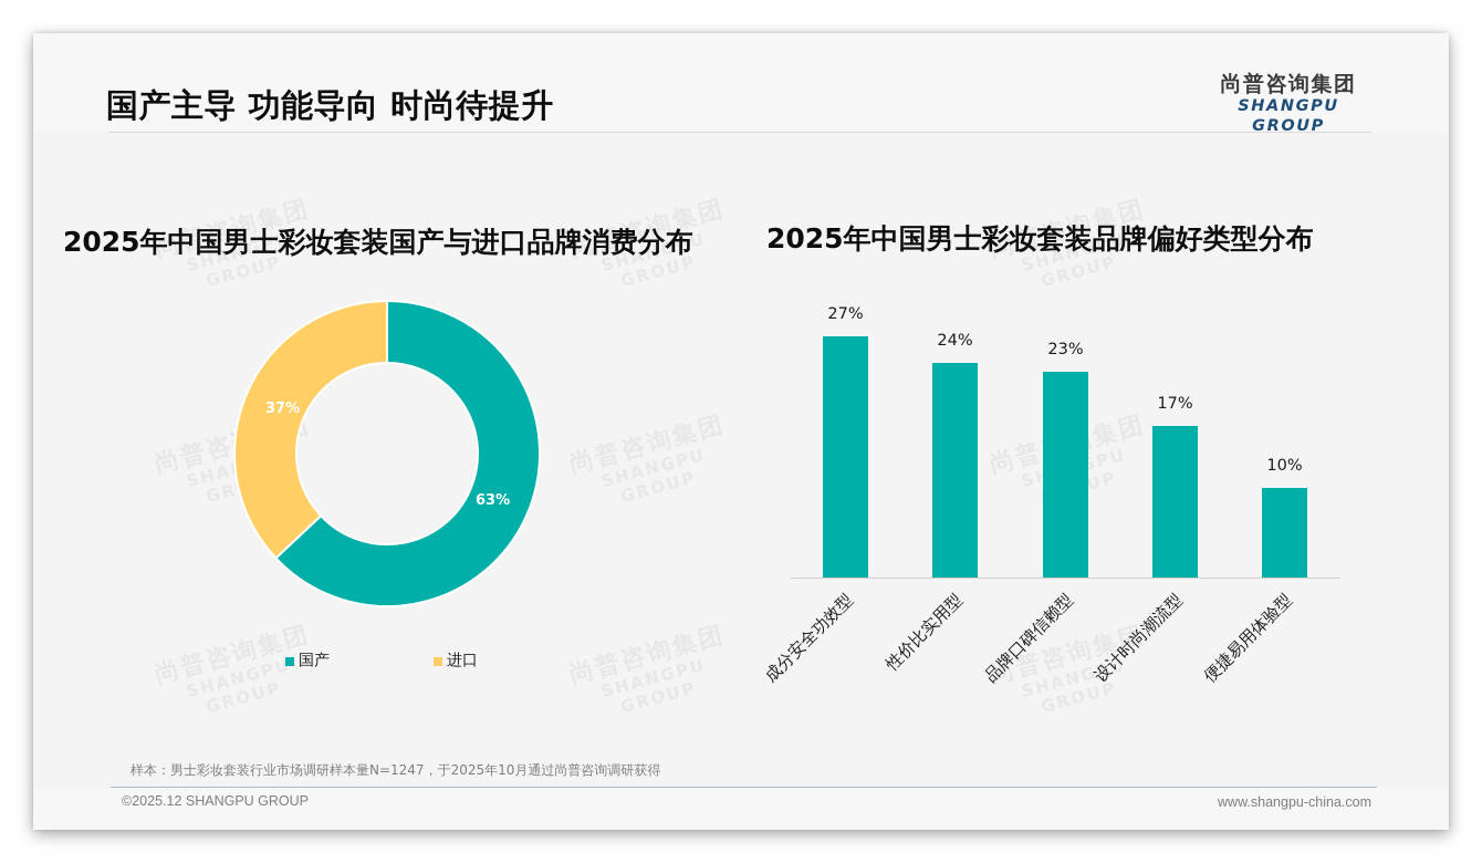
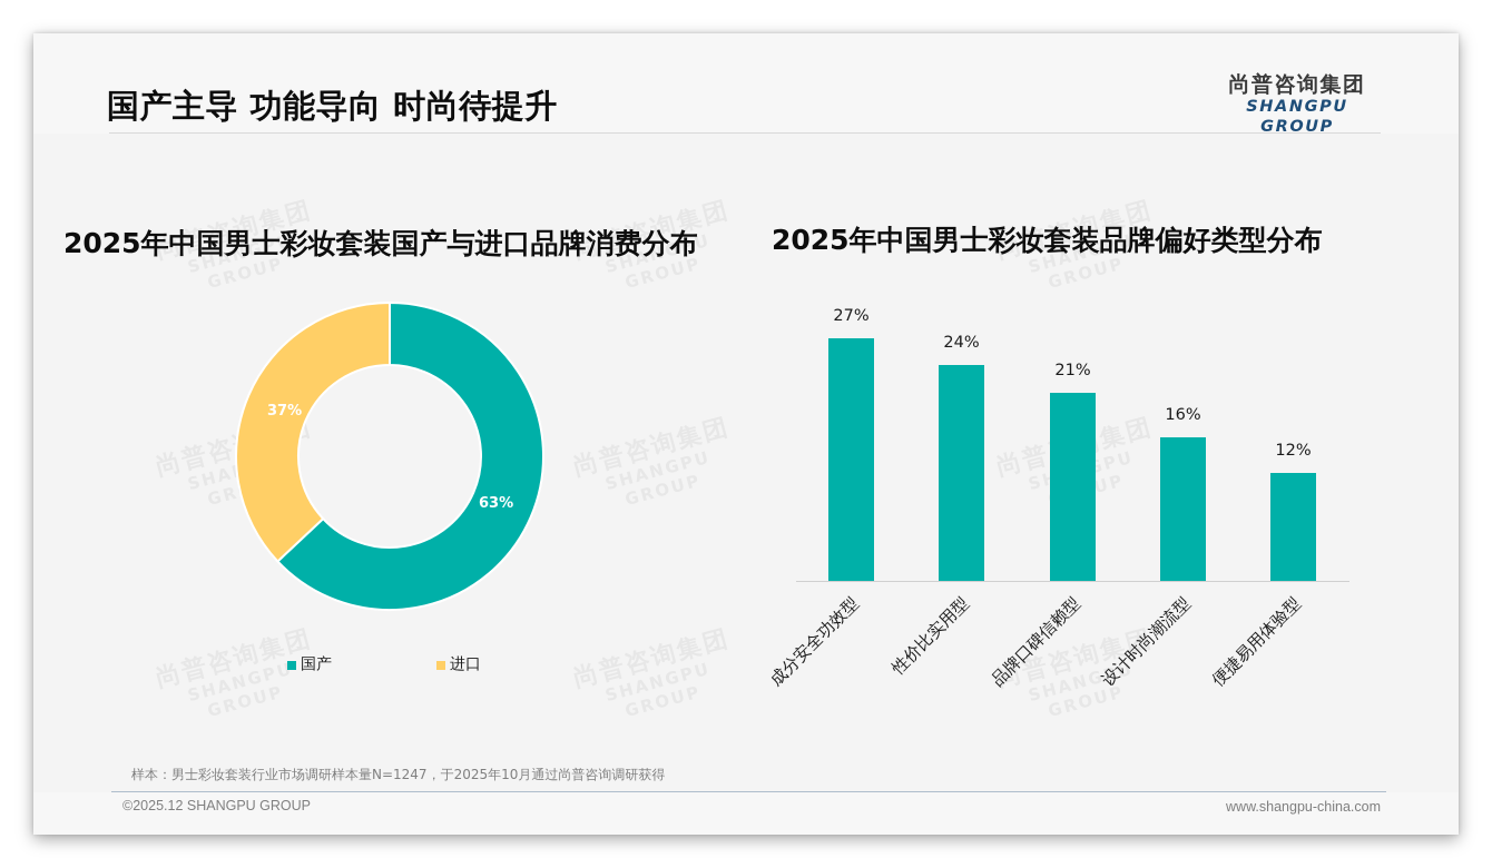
2025年中国男士彩妆套装品牌偏好类型分布/品牌口碑信赖型: 23% -> 21%
2025年中国男士彩妆套装品牌偏好类型分布/设计时尚潮流型: 17% -> 16%
2025年中国男士彩妆套装品牌偏好类型分布/便捷易用体验型: 10% -> 12%
